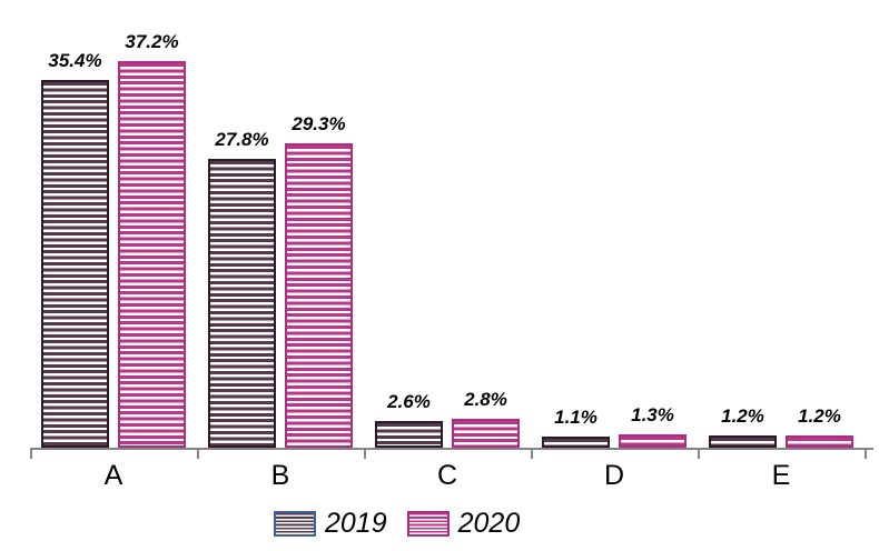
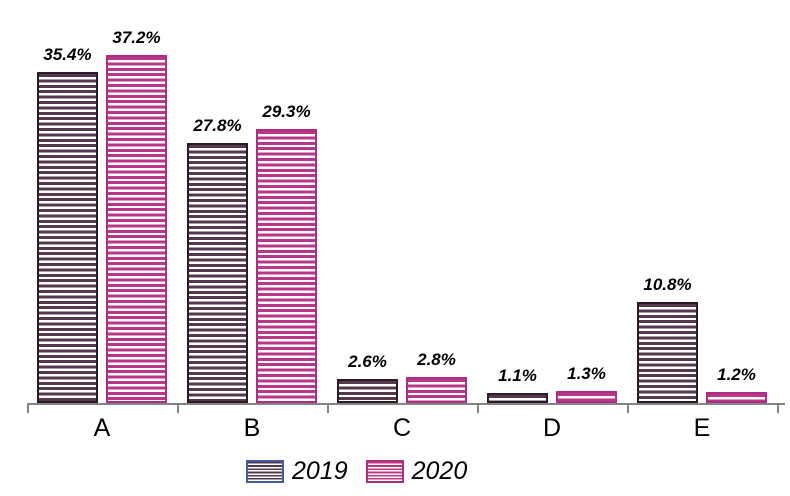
2019/E: 1.2% -> 10.8%
